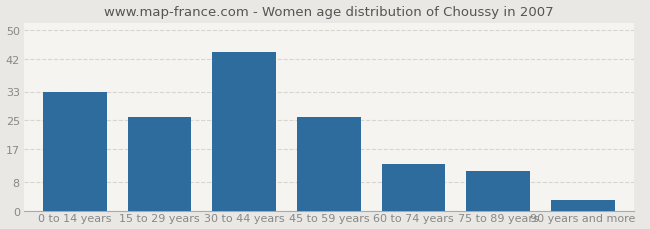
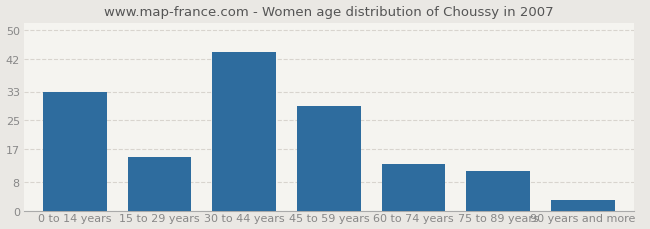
15 to 29 years: 26 -> 15
45 to 59 years: 26 -> 29
